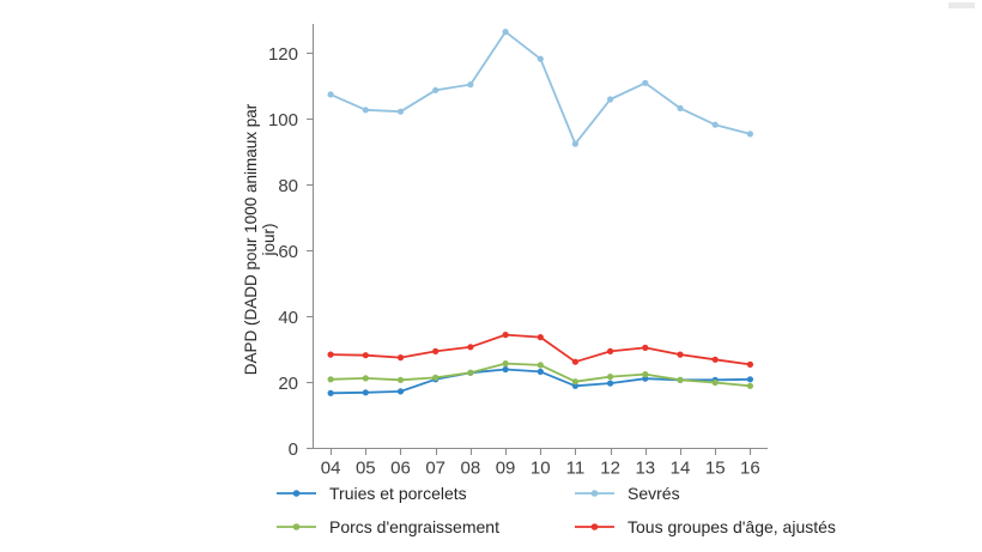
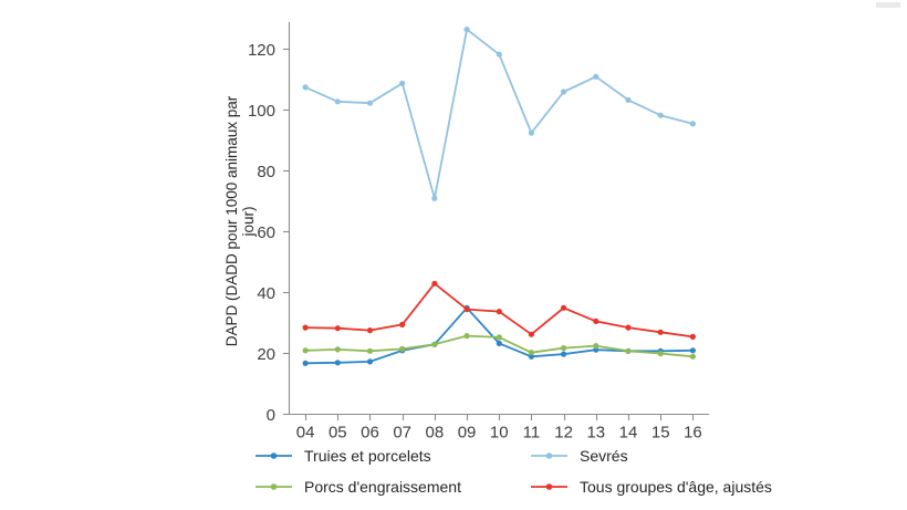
Sevrés/08: 110 -> 71
Tous groupes d'âge, ajustés/08: 31 -> 43
Truies et porcelets/09: 24 -> 35
Tous groupes d'âge, ajustés/12: 30 -> 35
